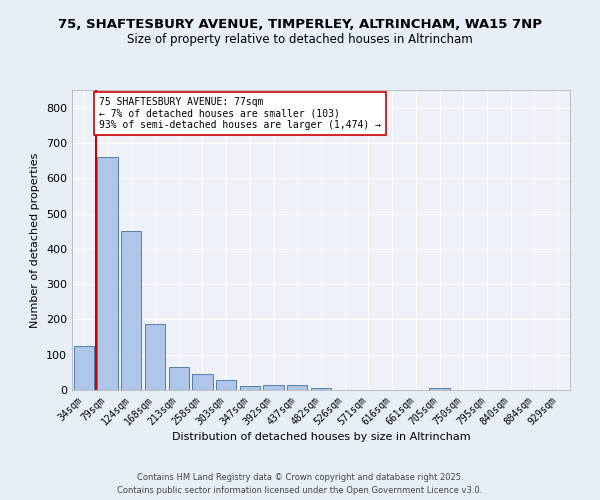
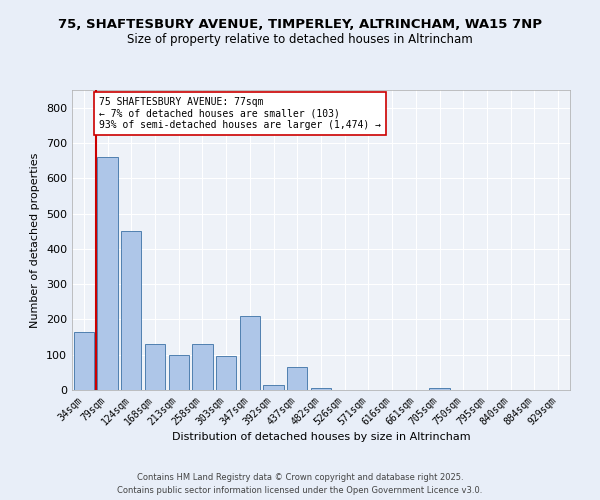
34sqm: 125 -> 165
168sqm: 188 -> 130
213sqm: 65 -> 100
258sqm: 46 -> 130
303sqm: 27 -> 95
347sqm: 11 -> 210
437sqm: 14 -> 65
